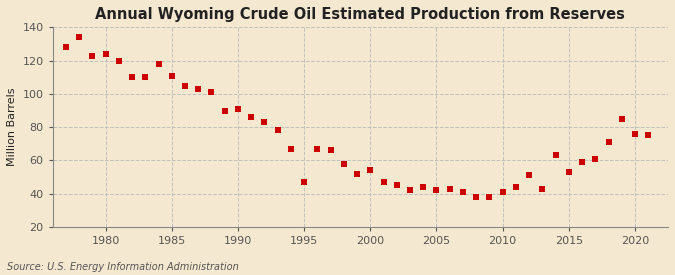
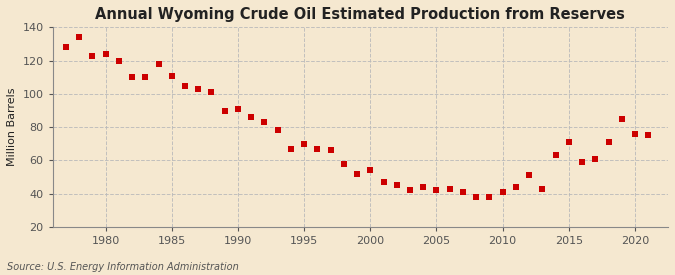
1995: 47 -> 70
2015: 53 -> 71
